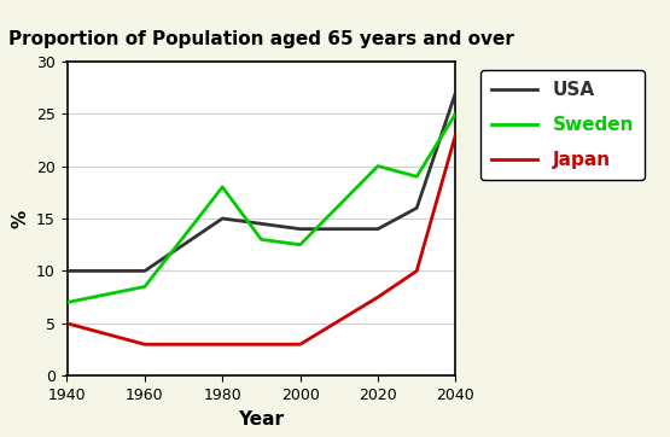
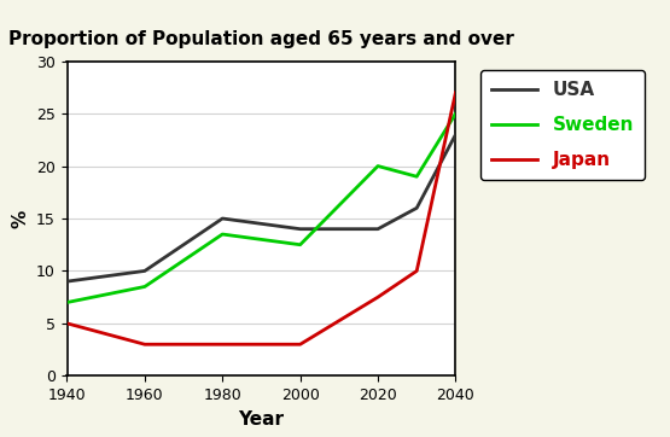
USA/1940: 10.0 -> 9.0
Sweden/1980: 18.0 -> 13.5
USA/2040: 27.0 -> 23.0
Japan/2040: 23.0 -> 27.0
